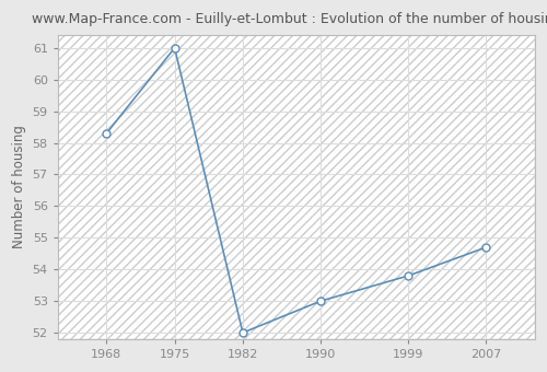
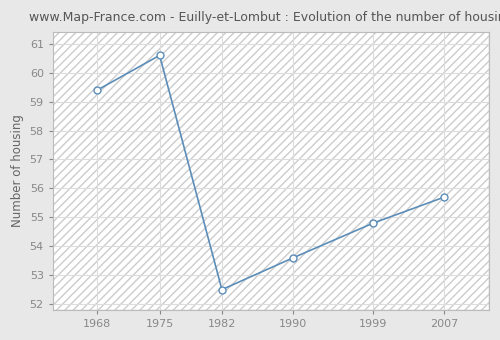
1968: 58.3 -> 59.4
1975: 61.0 -> 60.6
1982: 52.0 -> 52.5
1990: 53.0 -> 53.6
1999: 53.8 -> 54.8
2007: 54.7 -> 55.7
